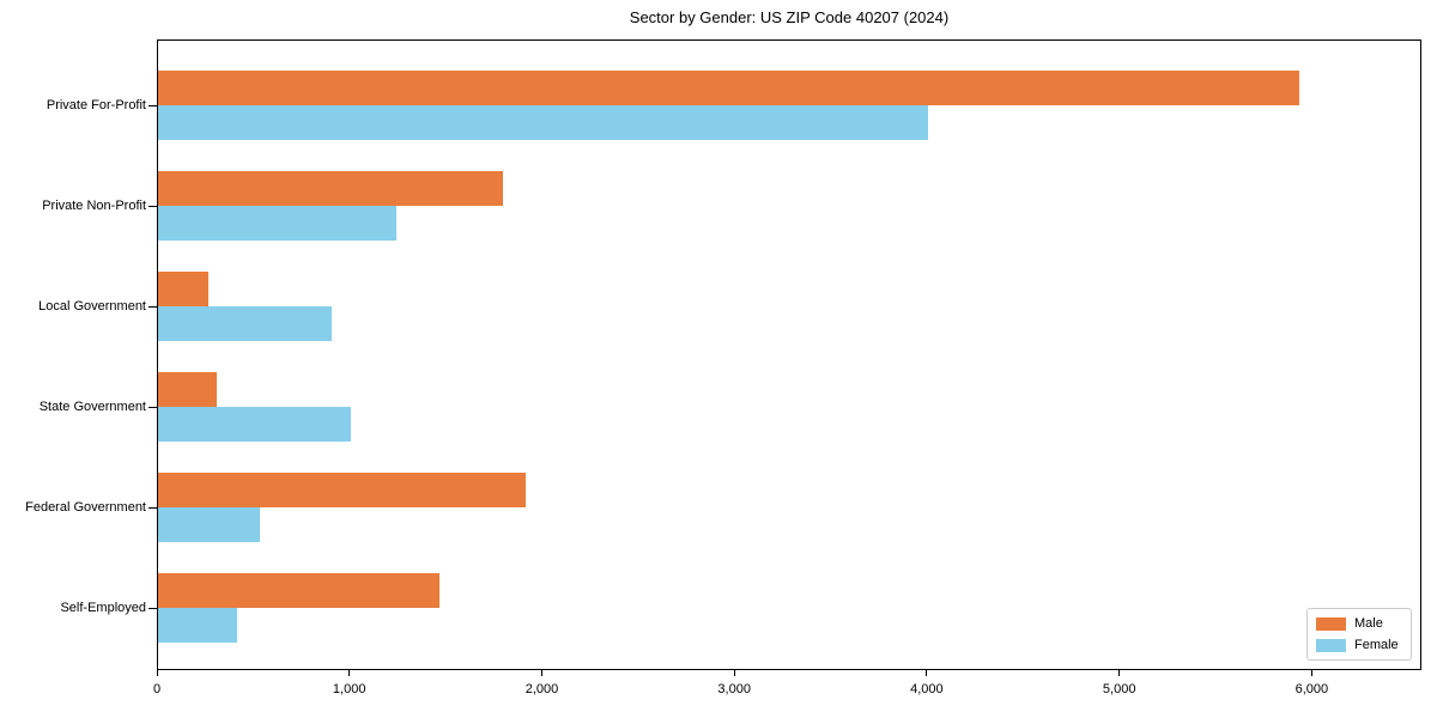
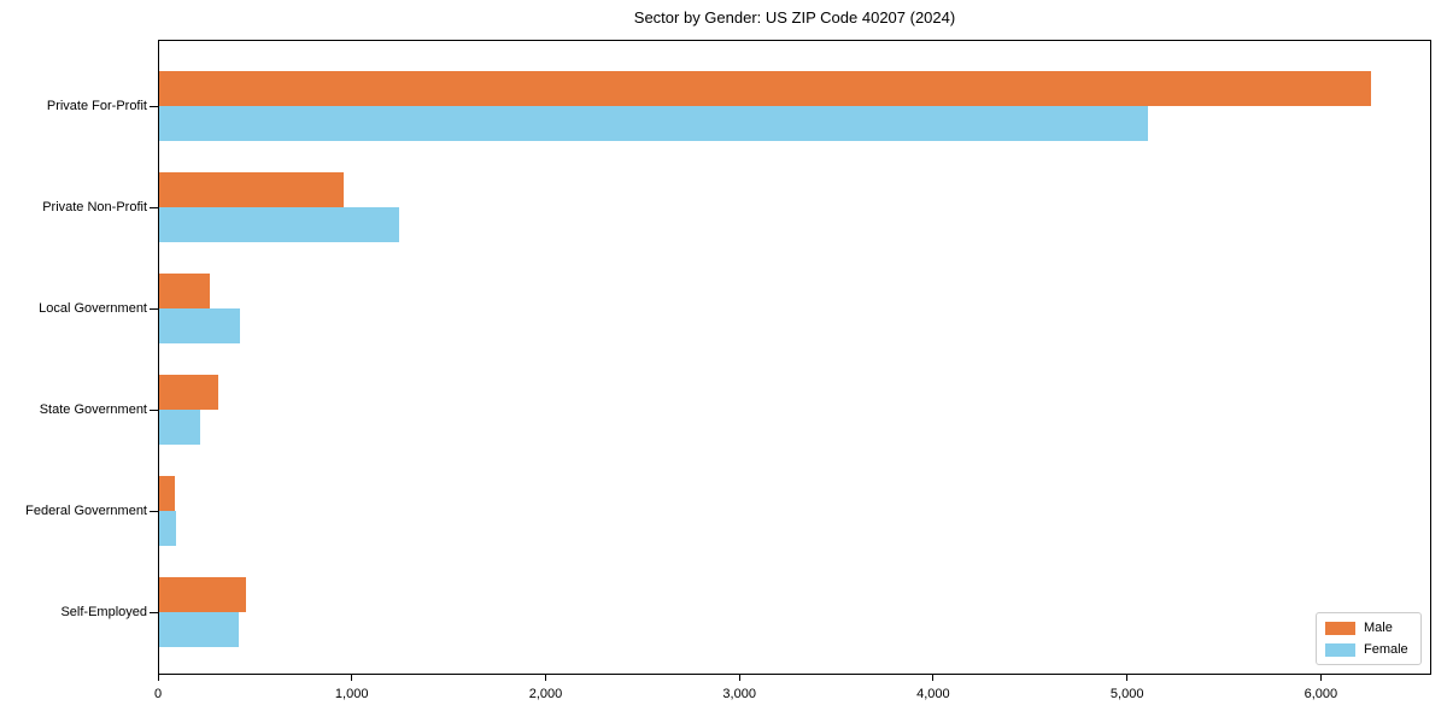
Male/Private For-Profit: 5930 -> 6250
Female/Private For-Profit: 4000 -> 5100
Male/Private Non-Profit: 1790 -> 950
Female/Local Government: 900 -> 420
Female/State Government: 1000 -> 210
Male/Federal Government: 1910 -> 80
Female/Federal Government: 530 -> 80
Male/Self-Employed: 1460 -> 440
